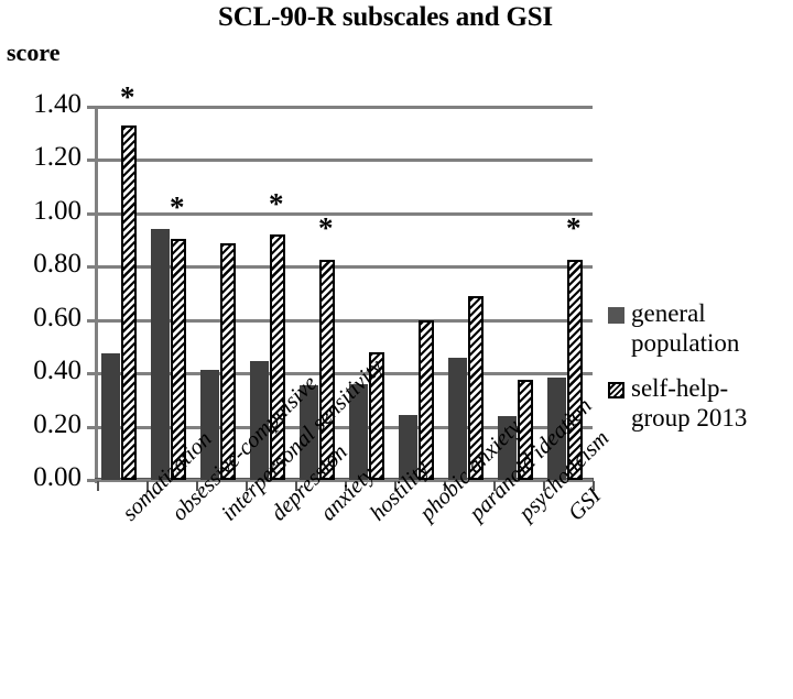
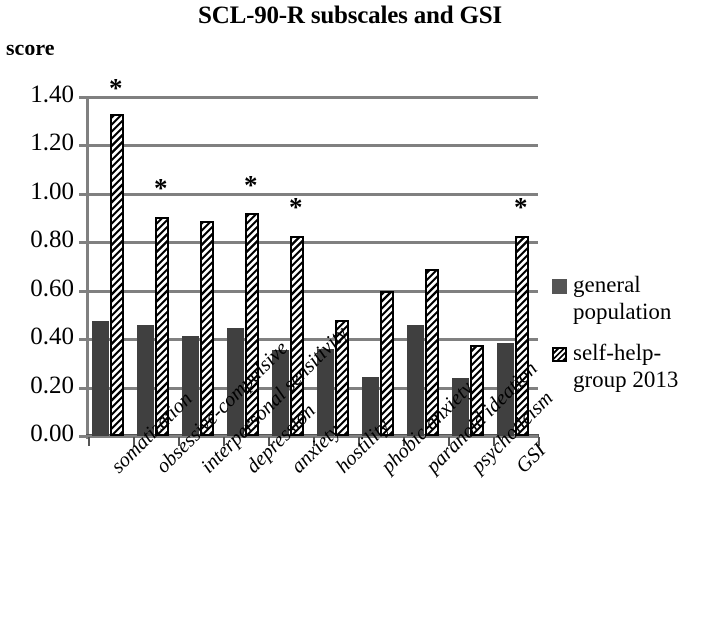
general population/obsessive-compulsive: 0.94 -> 0.46
